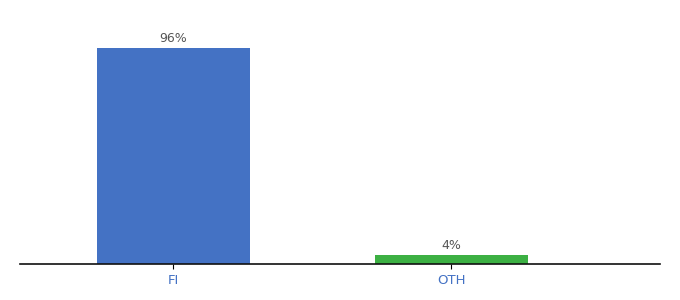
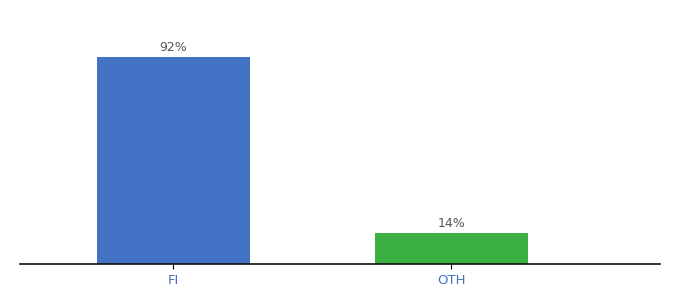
FI: 96% -> 92%
OTH: 4% -> 14%
